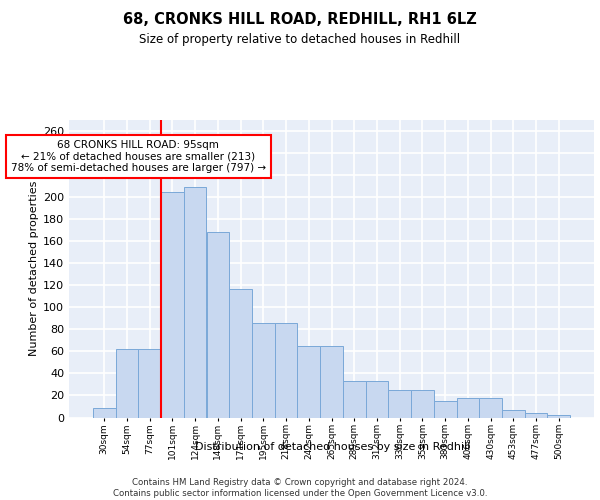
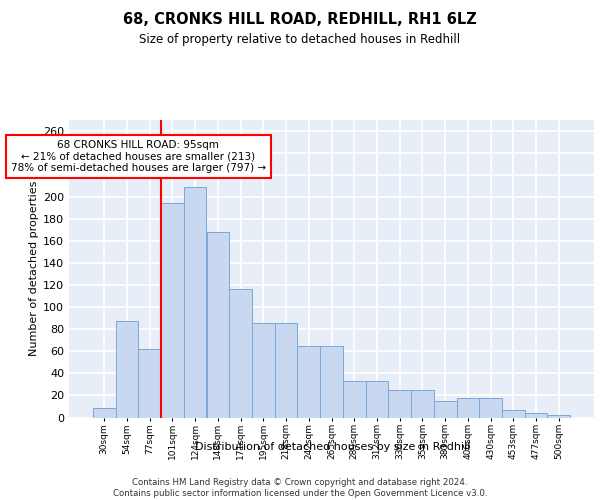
54sqm: 62 -> 88
101sqm: 205 -> 195
